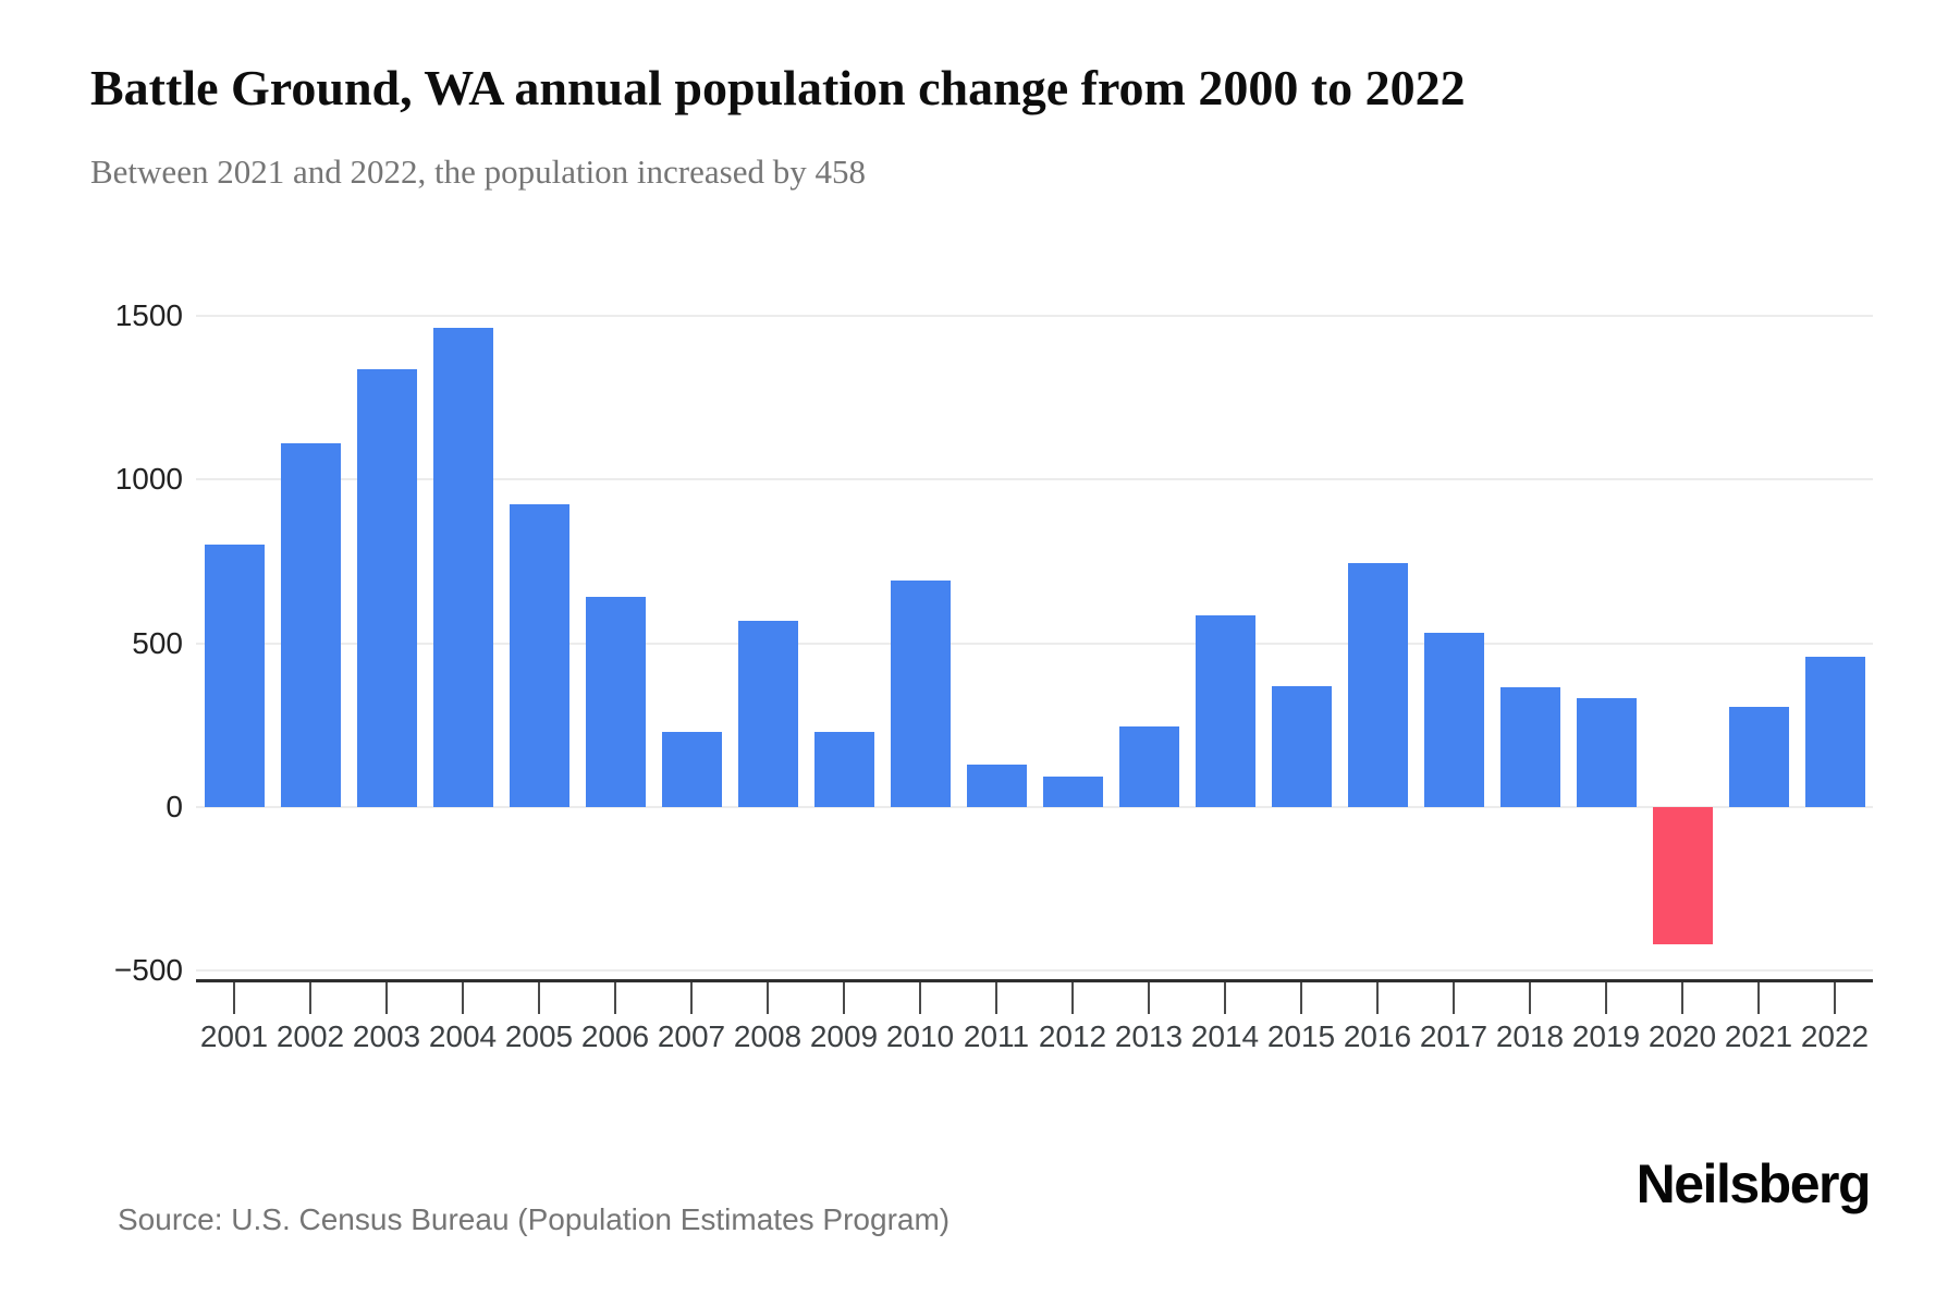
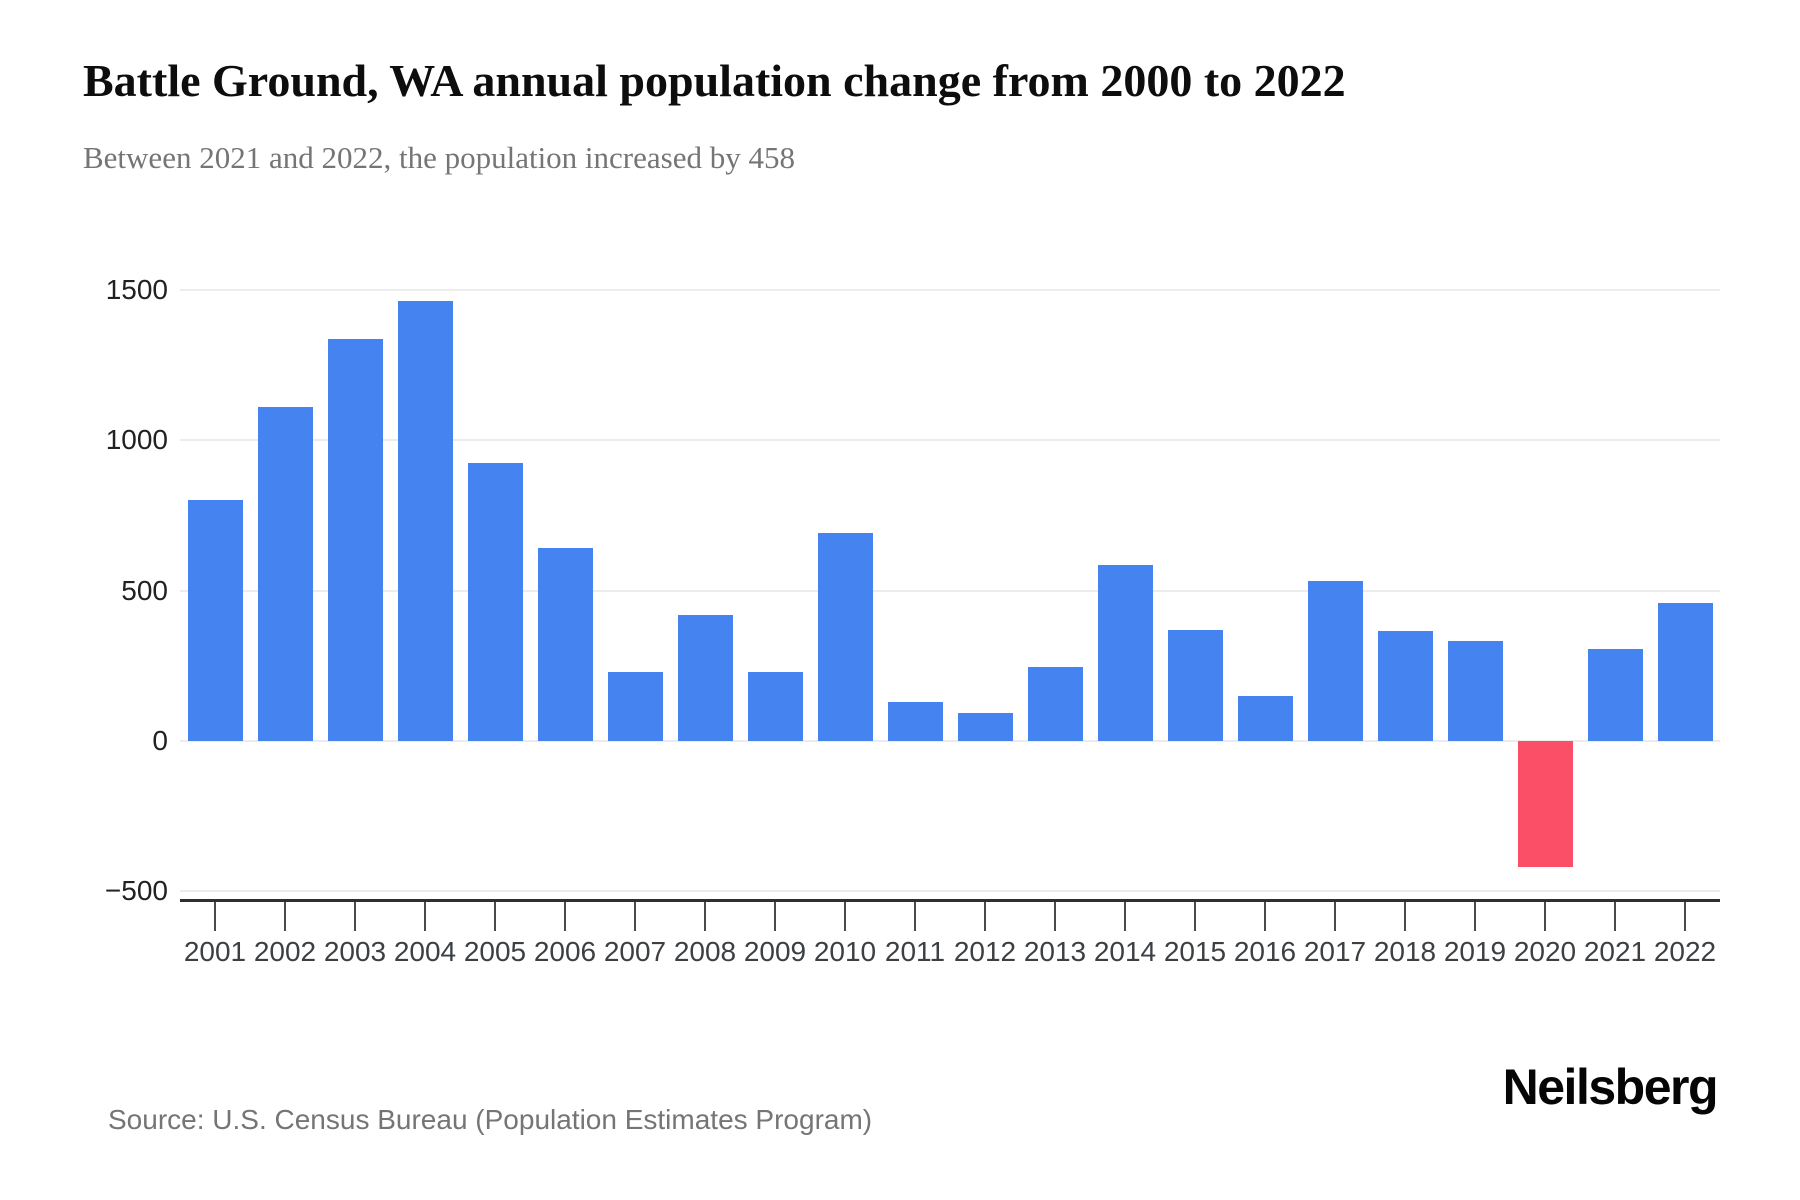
2008: 570 -> 420
2016: 740 -> 150
